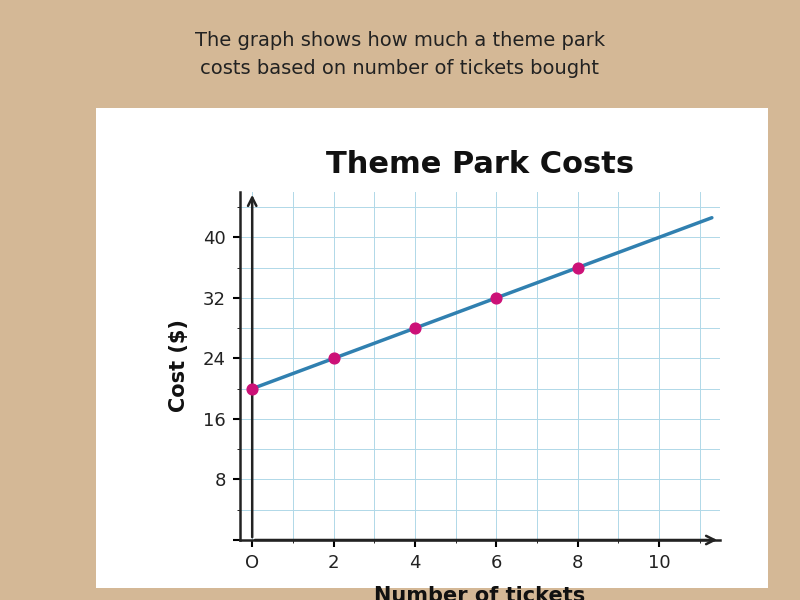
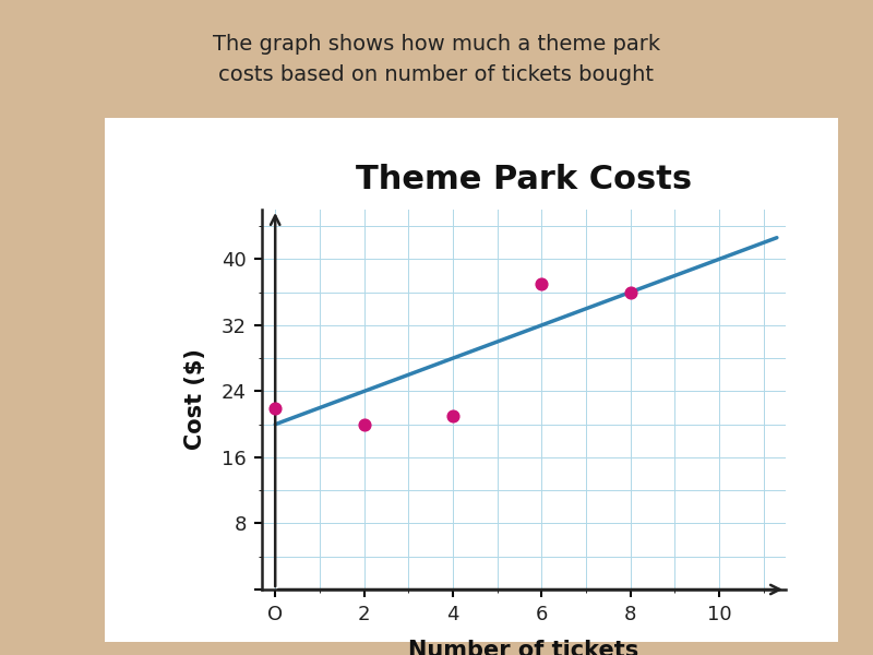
O: 20 -> 22
2: 24 -> 20
4: 28 -> 21
6: 32 -> 37
